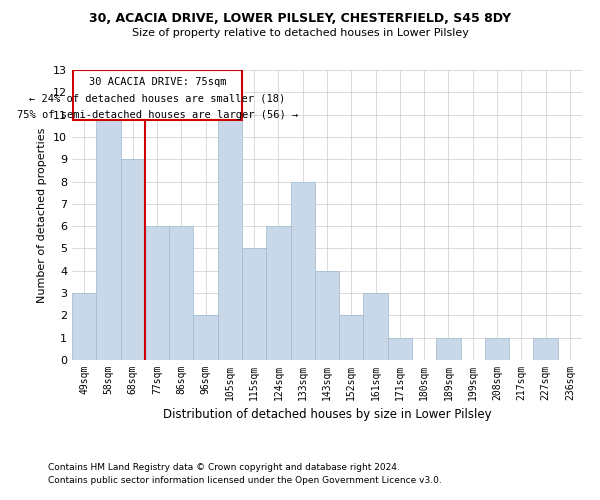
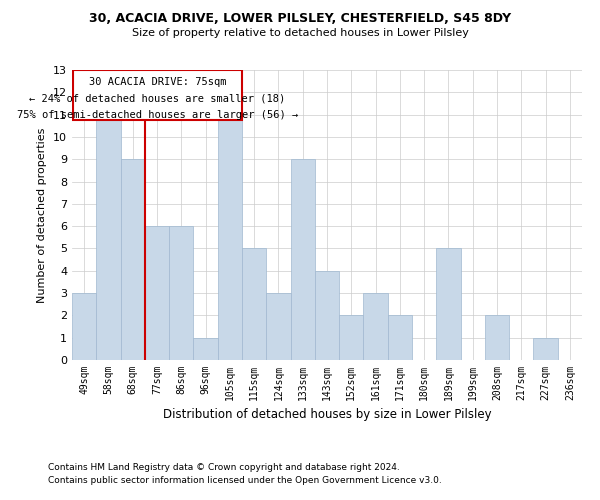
96sqm: 2 -> 1
124sqm: 6 -> 3
133sqm: 8 -> 9
171sqm: 1 -> 2
189sqm: 1 -> 5
208sqm: 1 -> 2
